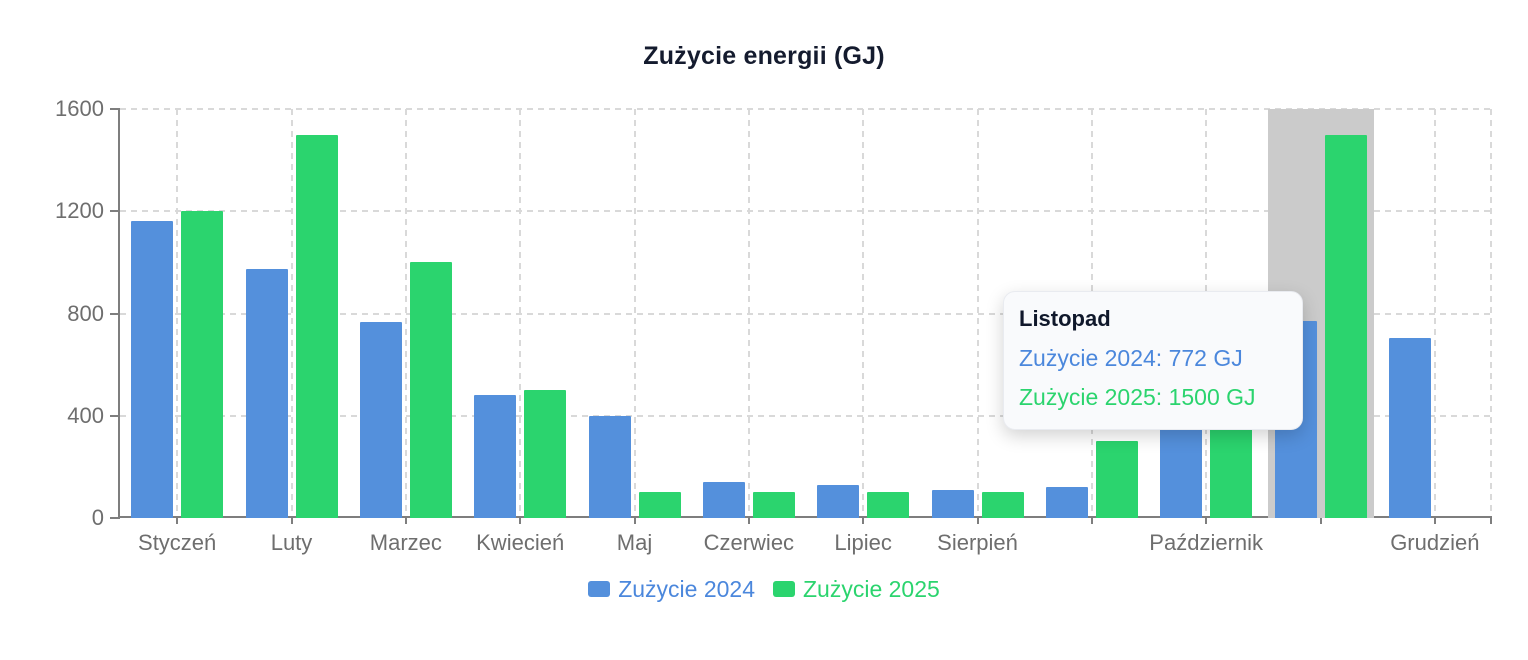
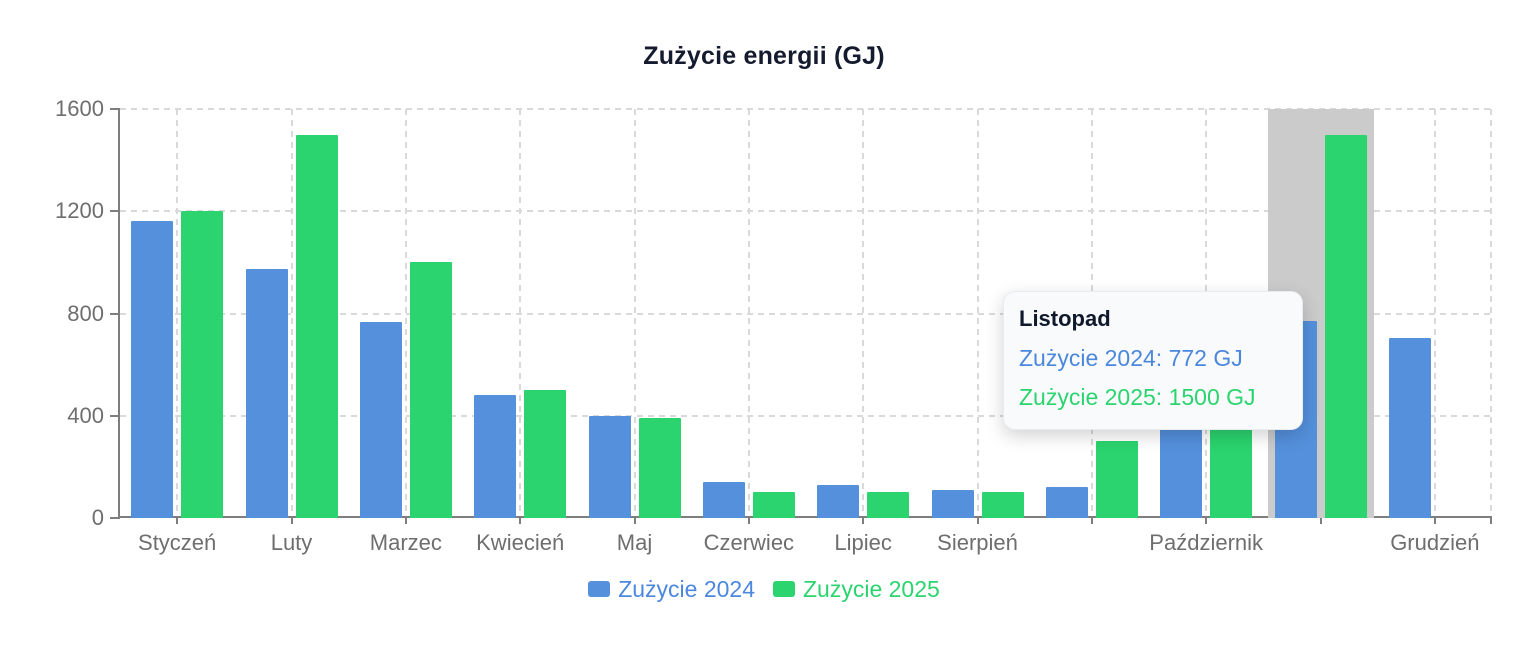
Zużycie 2025/Maj: 100 -> 390
